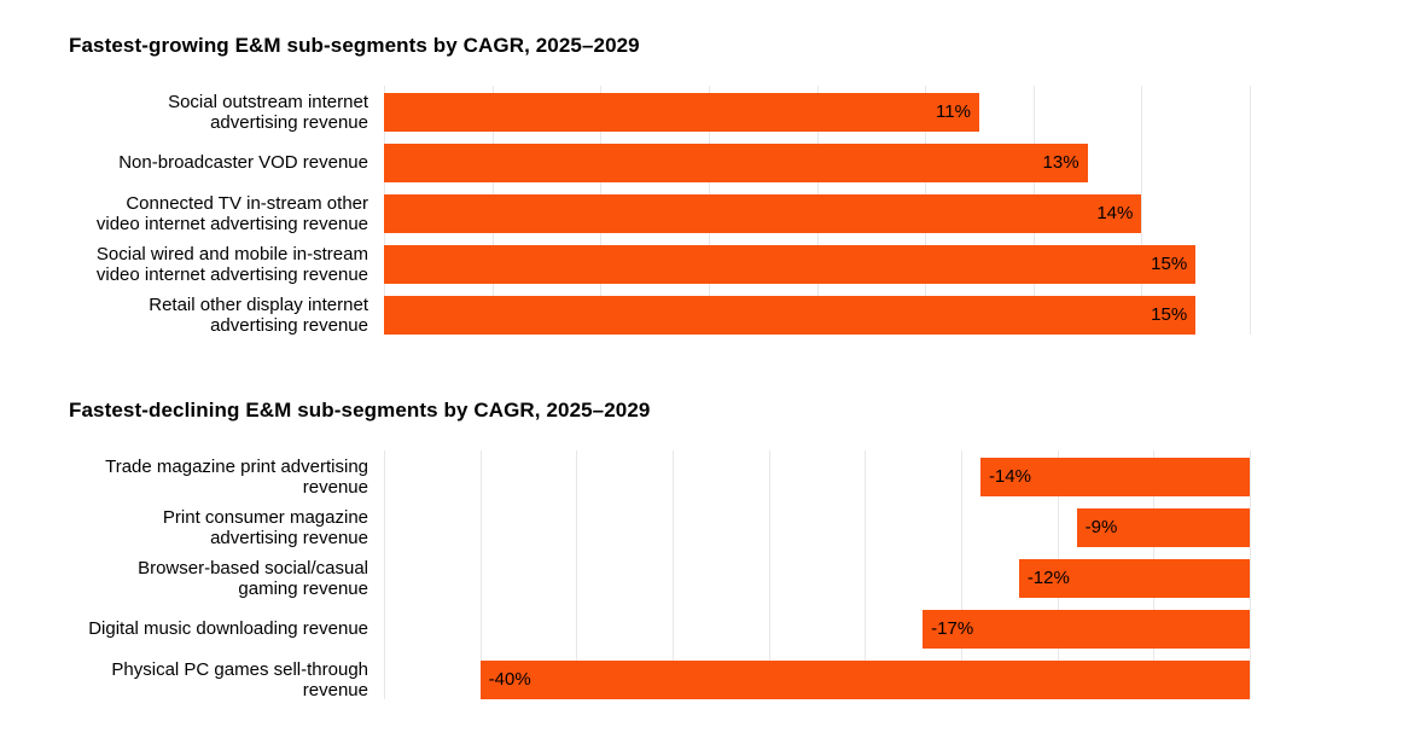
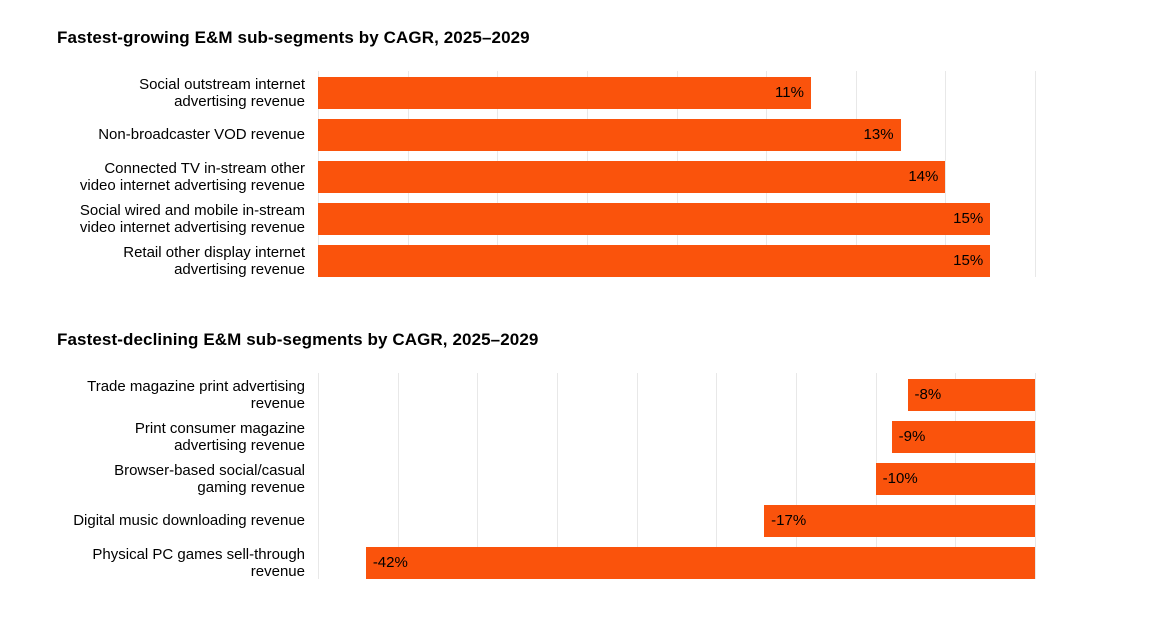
Fastest-declining E&M sub-segments by CAGR, 2025–2029/Trade magazine print advertising revenue: -14% -> -8%
Fastest-declining E&M sub-segments by CAGR, 2025–2029/Browser-based social/casual gaming revenue: -12% -> -10%
Fastest-declining E&M sub-segments by CAGR, 2025–2029/Physical PC games sell-through revenue: -40% -> -42%
